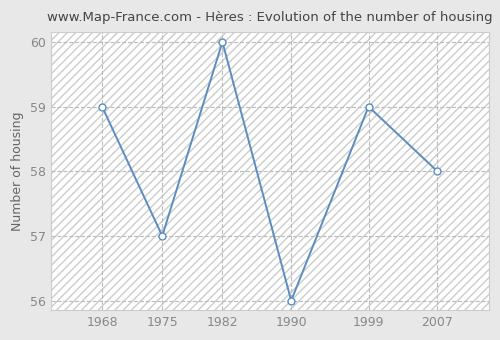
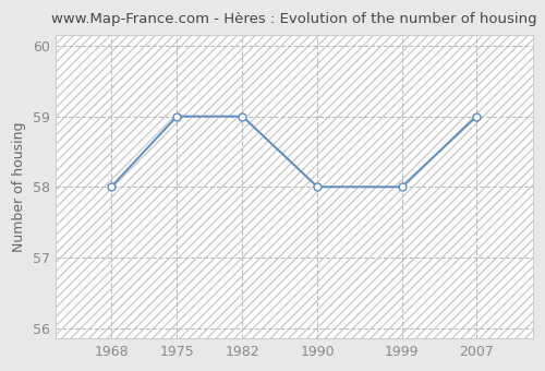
1968: 59 -> 58
1975: 57 -> 59
1982: 60 -> 59
1990: 56 -> 58
1999: 59 -> 58
2007: 58 -> 59
